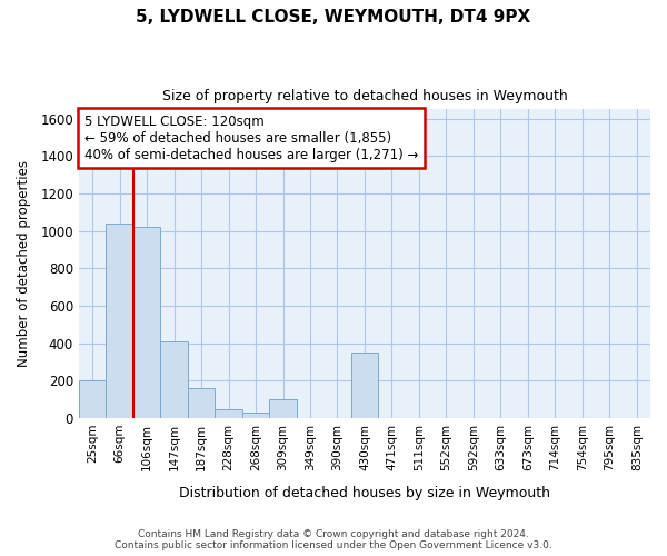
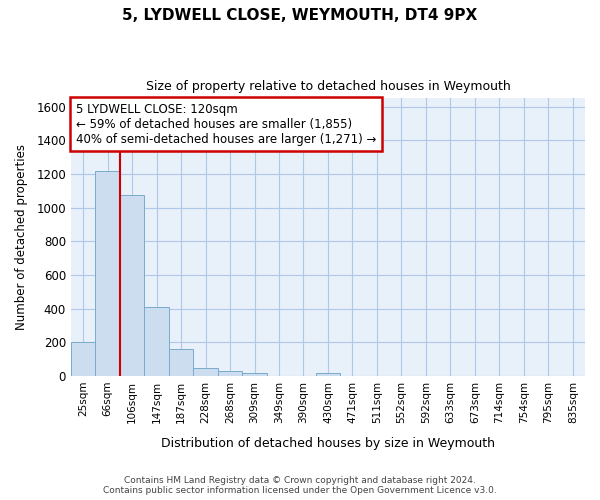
66sqm: 1040 -> 1220
106sqm: 1020 -> 1080
309sqm: 100 -> 20
430sqm: 350 -> 20
